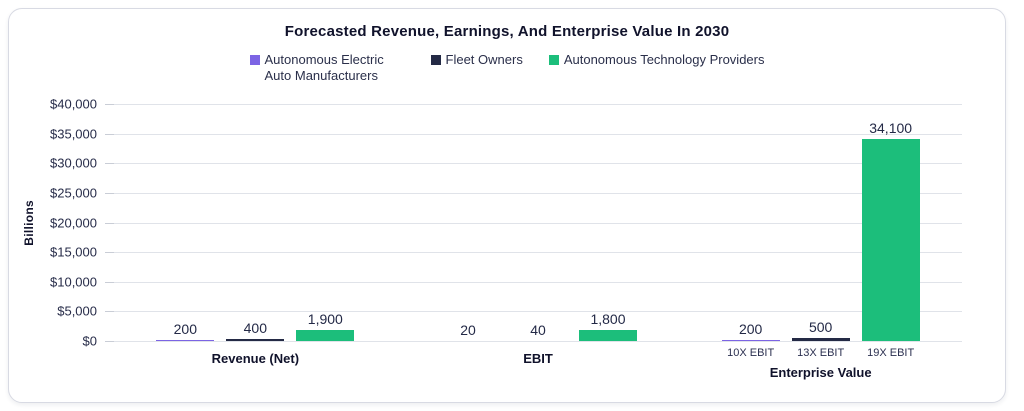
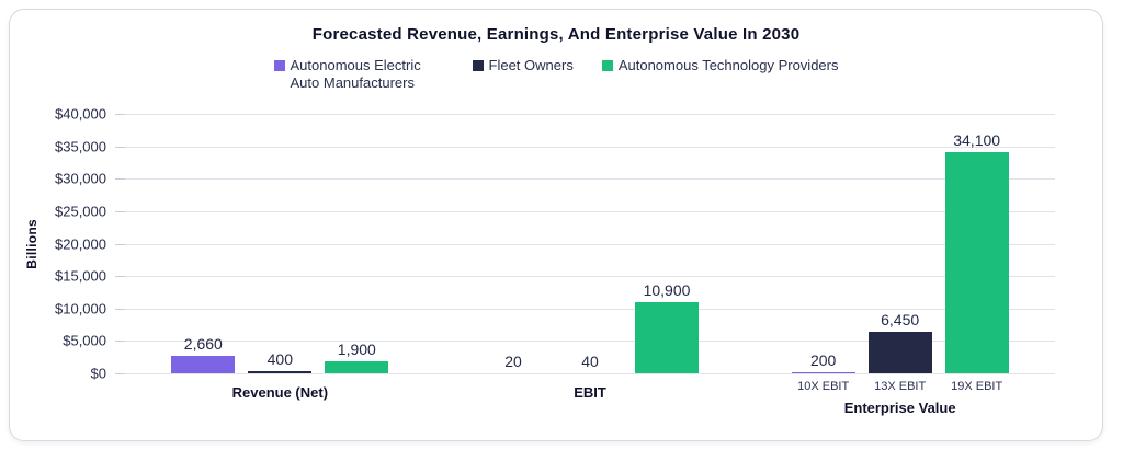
Autonomous Electric Auto Manufacturers/Revenue (Net): 200 -> 2,660
Autonomous Technology Providers/EBIT: 1,800 -> 10,900
Fleet Owners/Enterprise Value: 500 -> 6,450
